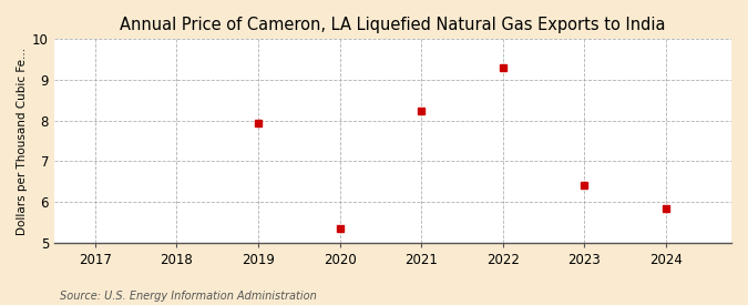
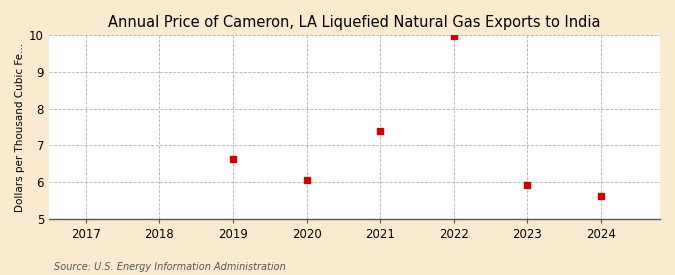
2019: 7.95 -> 6.63
2020: 5.35 -> 6.06
2021: 8.25 -> 7.40
2022: 9.30 -> 9.97
2023: 6.40 -> 5.93
2024: 5.85 -> 5.63
